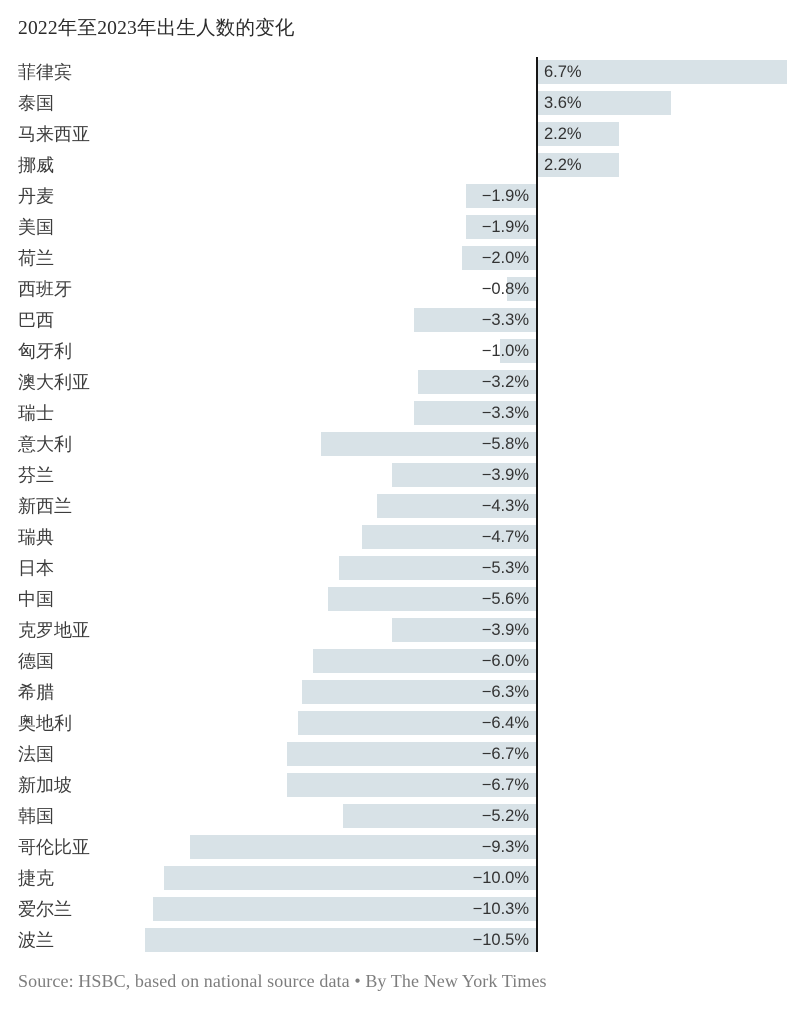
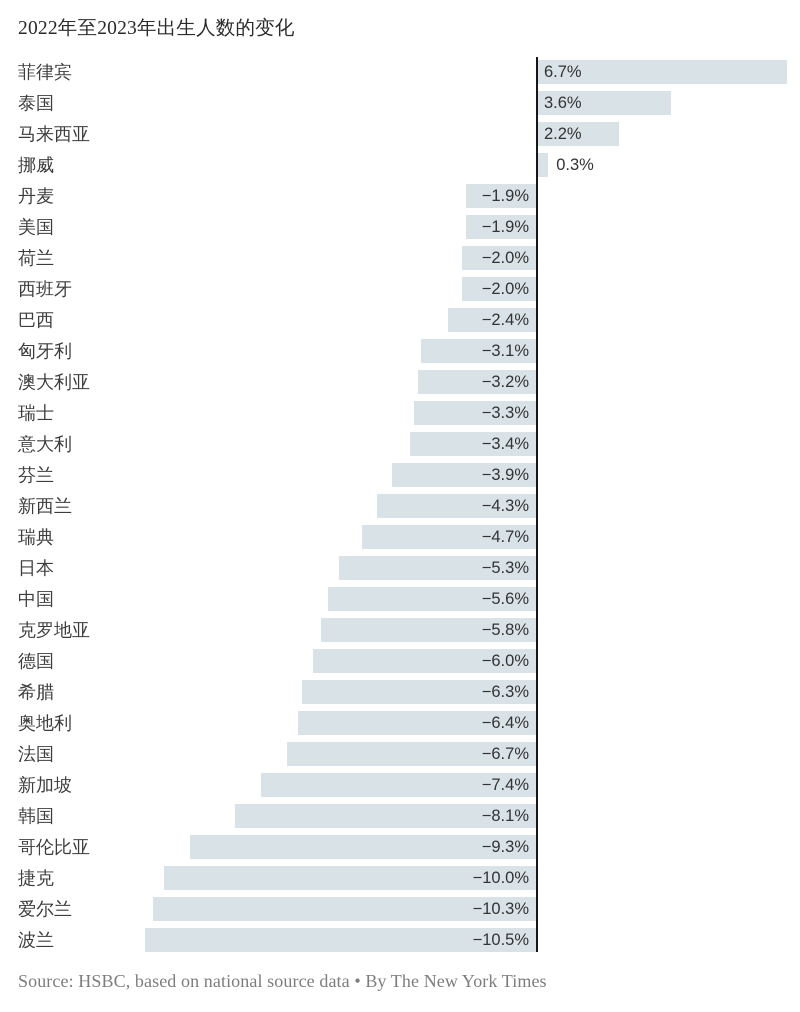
挪威: 2.2% -> 0.3%
西班牙: −0.8% -> −2.0%
巴西: −3.3% -> −2.4%
匈牙利: −1.0% -> −3.1%
意大利: −5.8% -> −3.4%
克罗地亚: −3.9% -> −5.8%
新加坡: −6.7% -> −7.4%
韩国: −5.2% -> −8.1%
